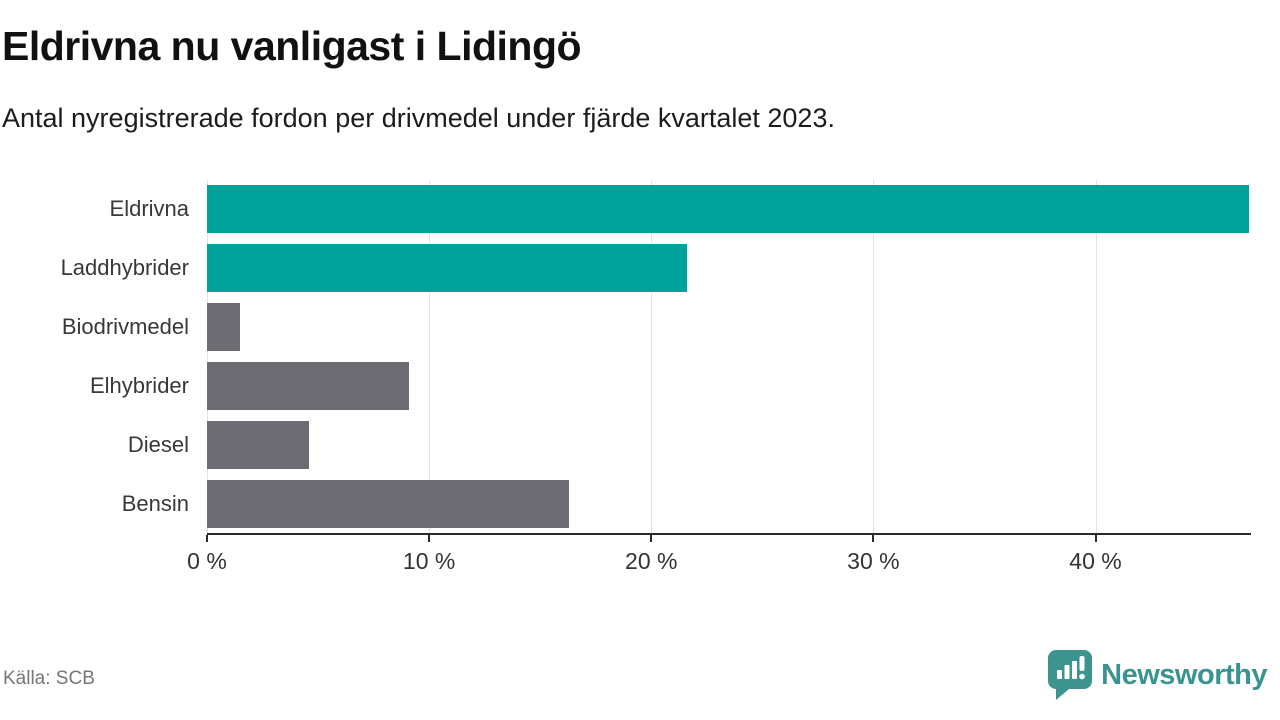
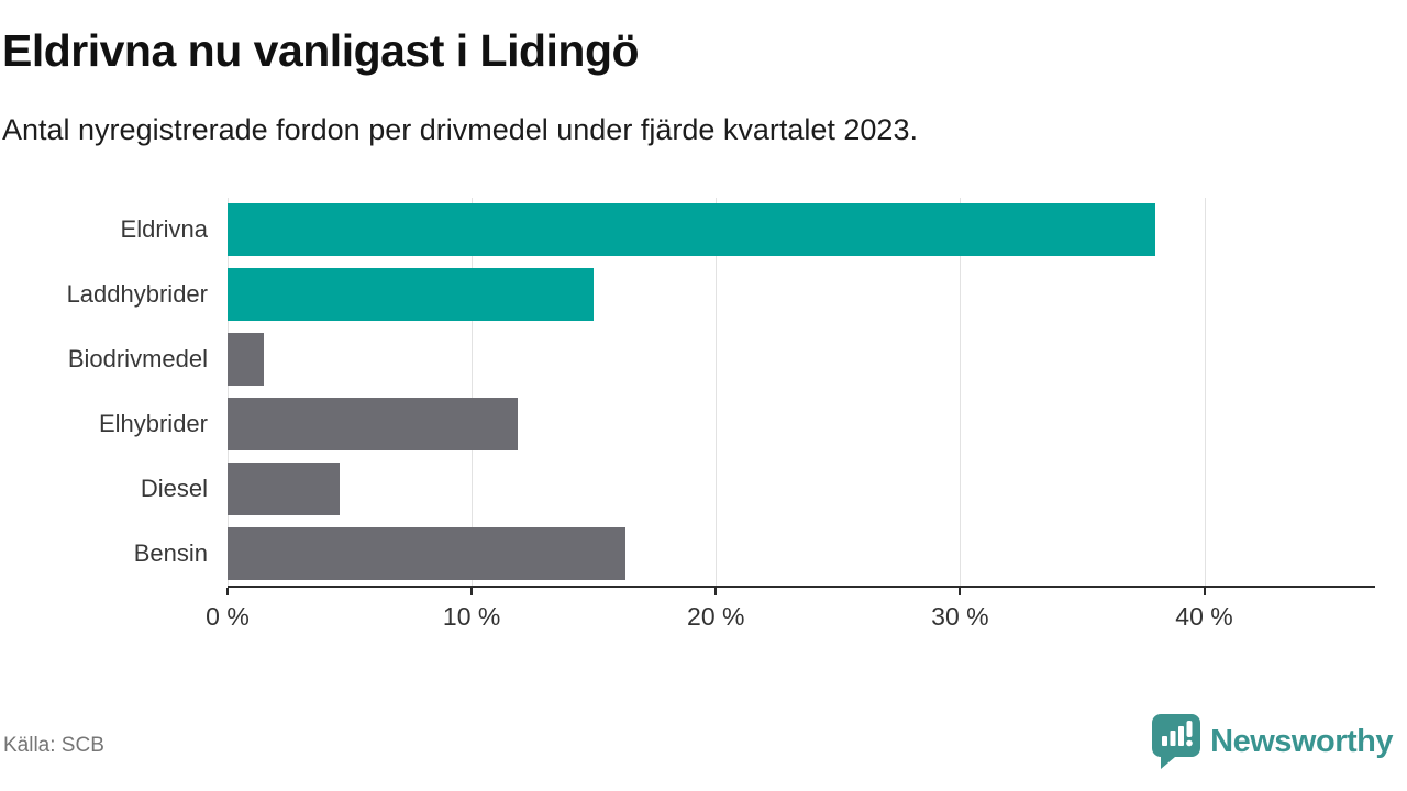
Eldrivna: 46.9% -> 38.0%
Laddhybrider: 21.6% -> 15.0%
Elhybrider: 9.1% -> 11.9%
